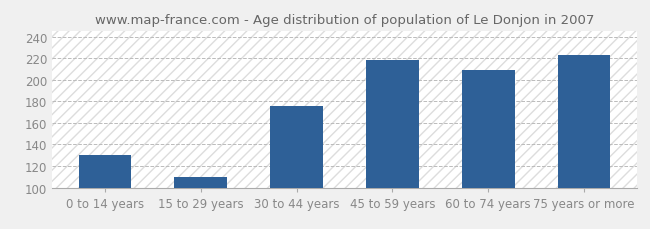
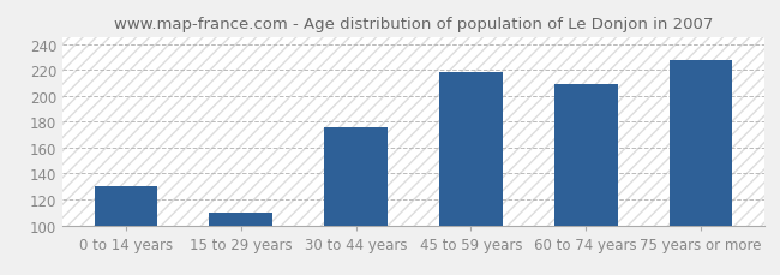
75 years or more: 223 -> 228
